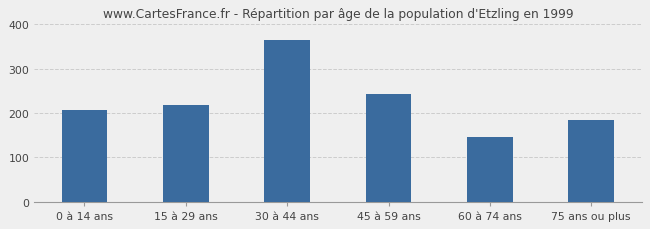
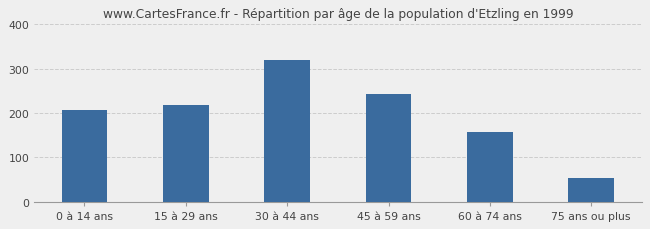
30 à 44 ans: 365 -> 320
60 à 74 ans: 145 -> 158
75 ans ou plus: 185 -> 54
